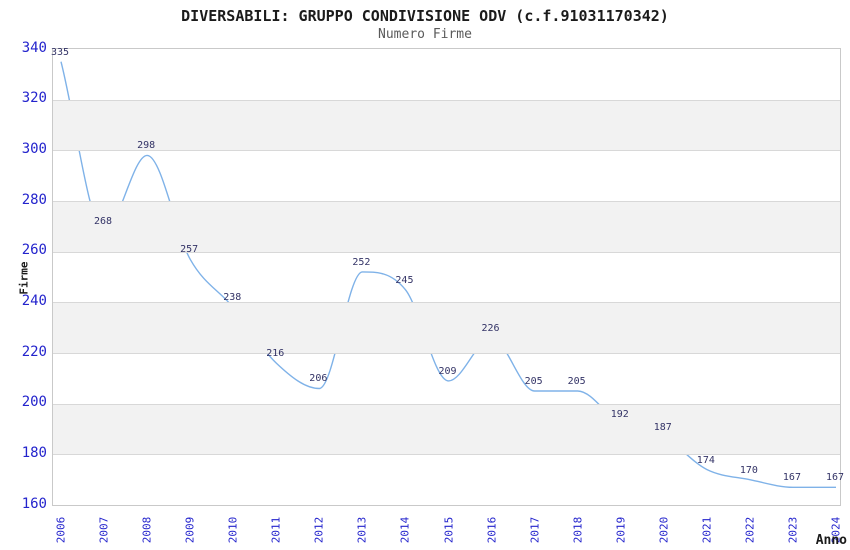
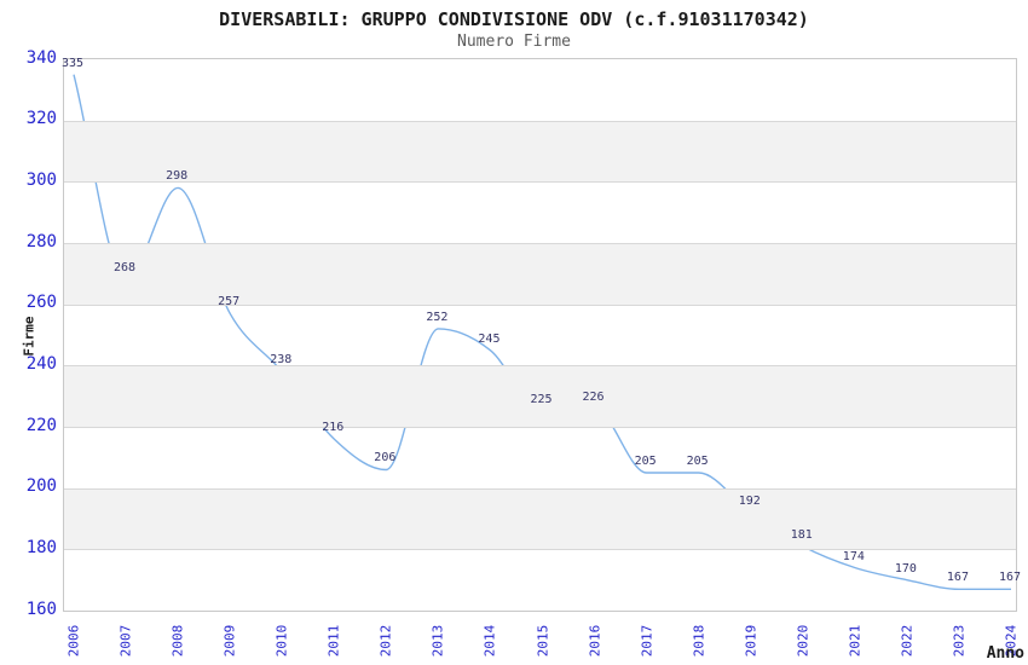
2015: 209 -> 225
2020: 187 -> 181
